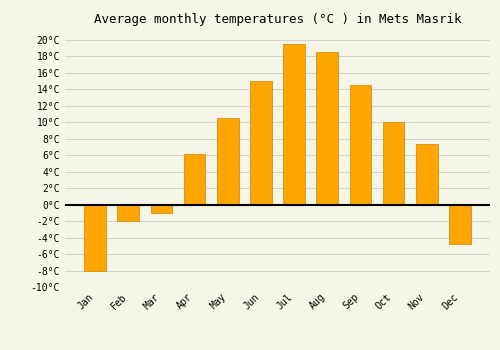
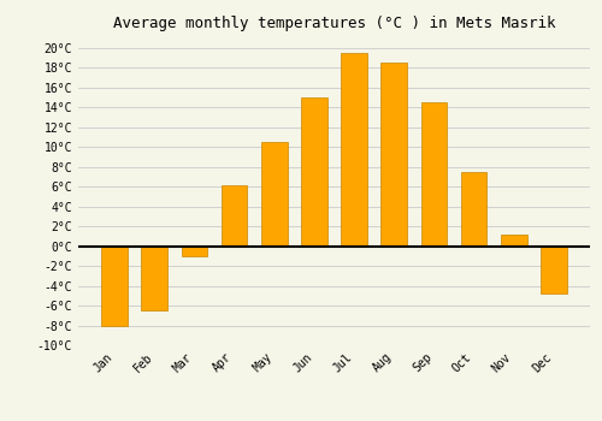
Feb: -2.0°C -> -6.5°C
Oct: 10.0°C -> 7.5°C
Nov: 7.4°C -> 1.2°C
